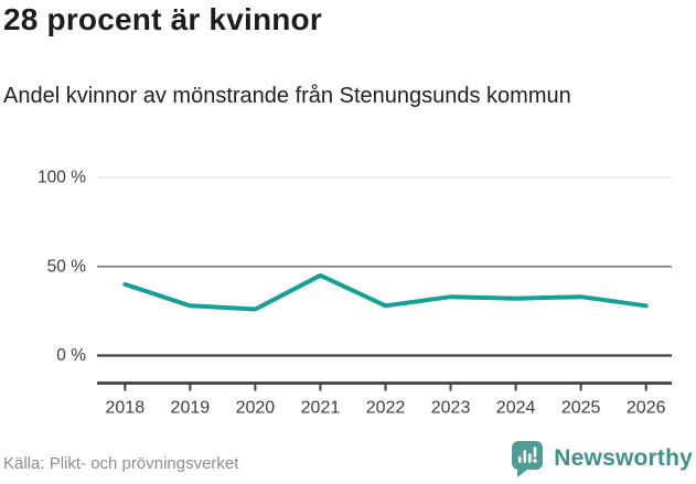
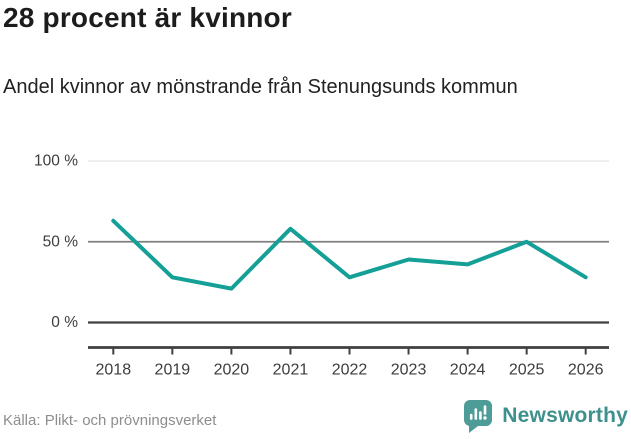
2018: 40% -> 63%
2020: 26% -> 21%
2021: 45% -> 58%
2023: 33% -> 39%
2024: 32% -> 36%
2025: 33% -> 50%
